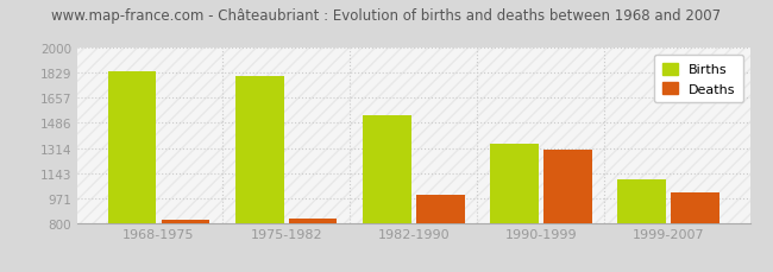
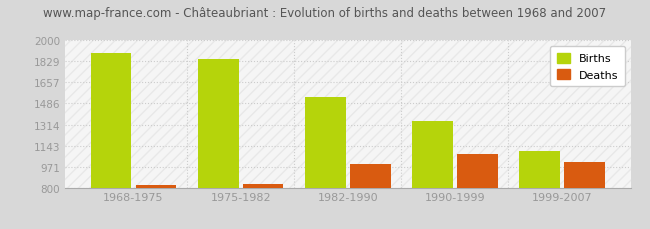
Births/1968-1975: 1840 -> 1900
Births/1975-1982: 1810 -> 1850
Deaths/1990-1999: 1300 -> 1080
